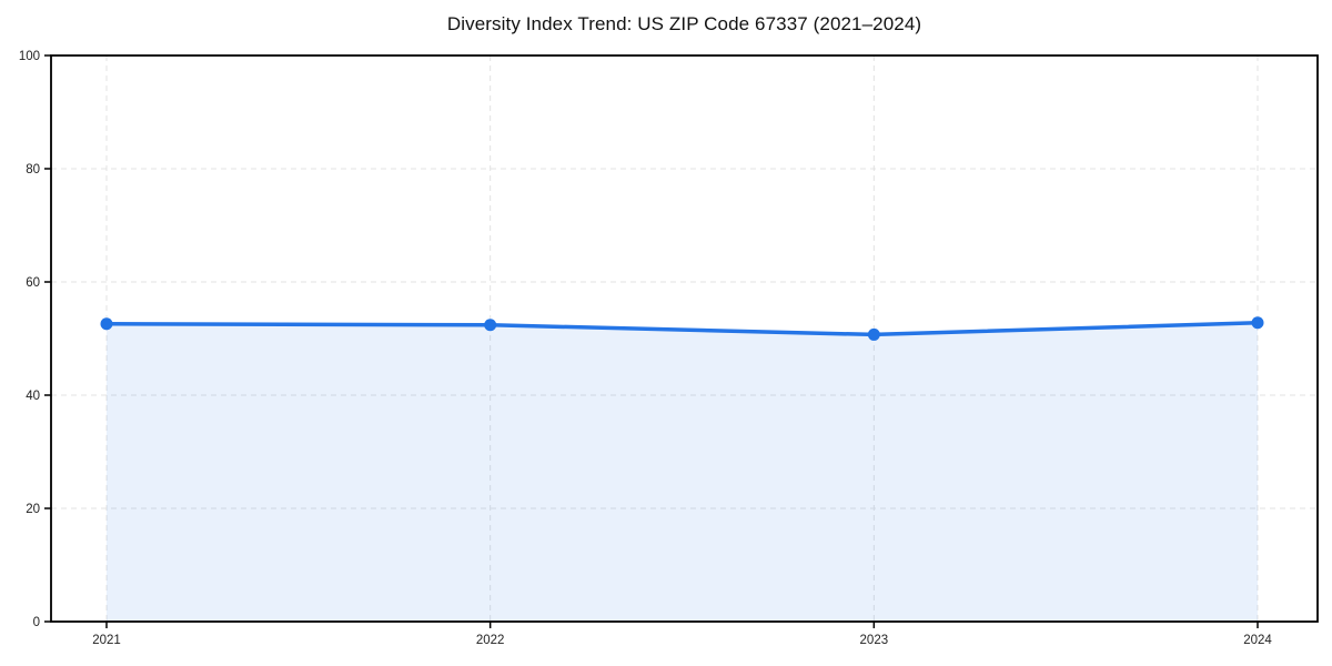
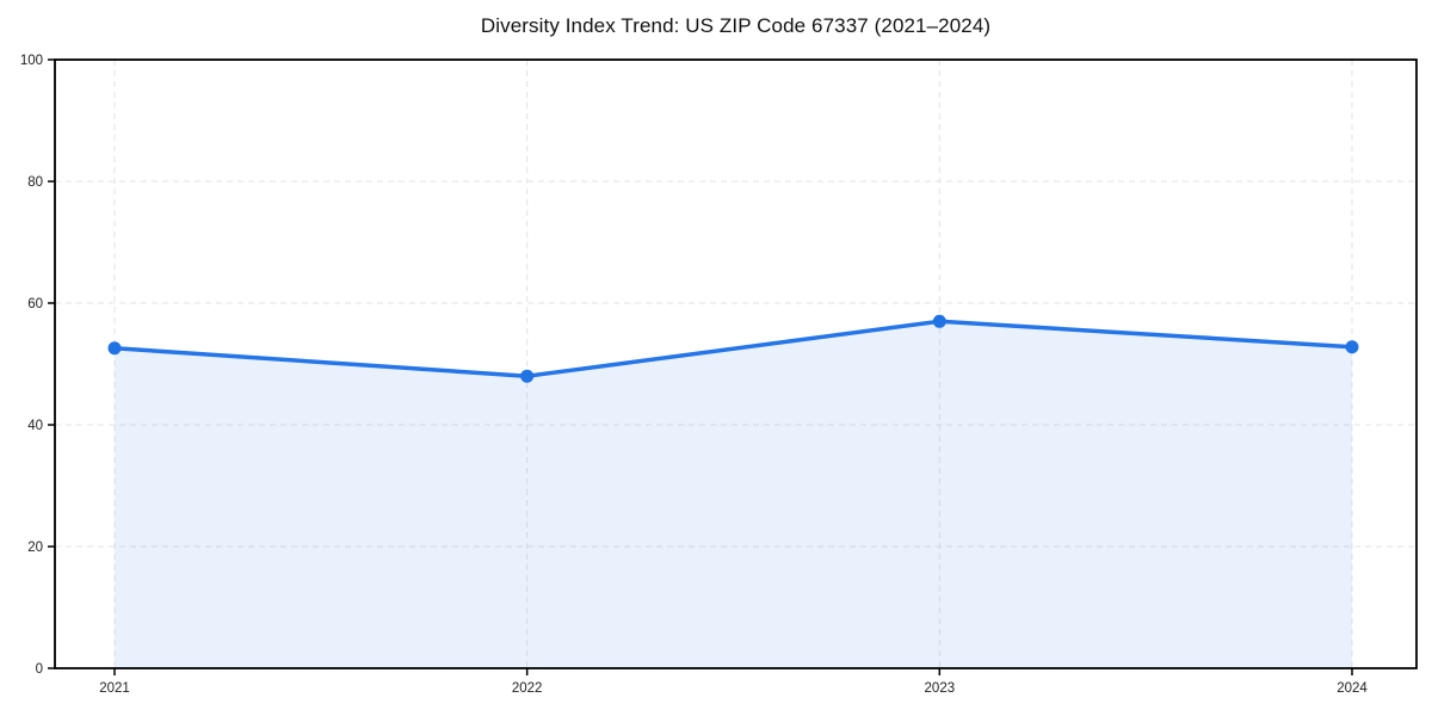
2022: 52 -> 48
2023: 51 -> 57
